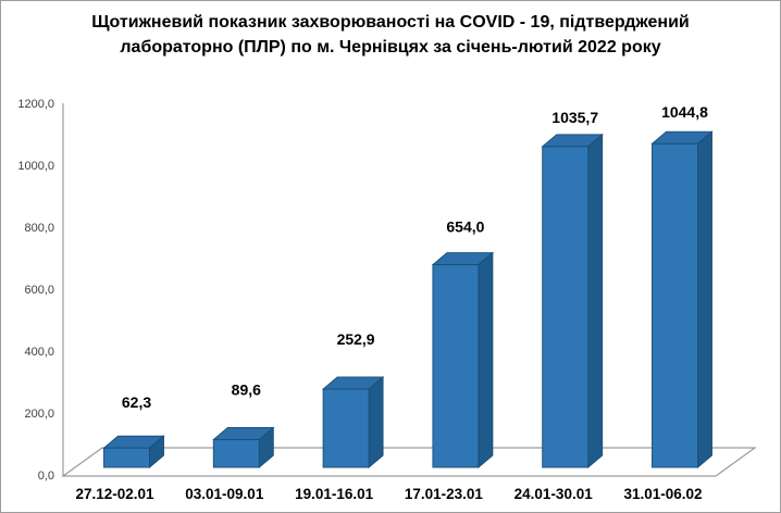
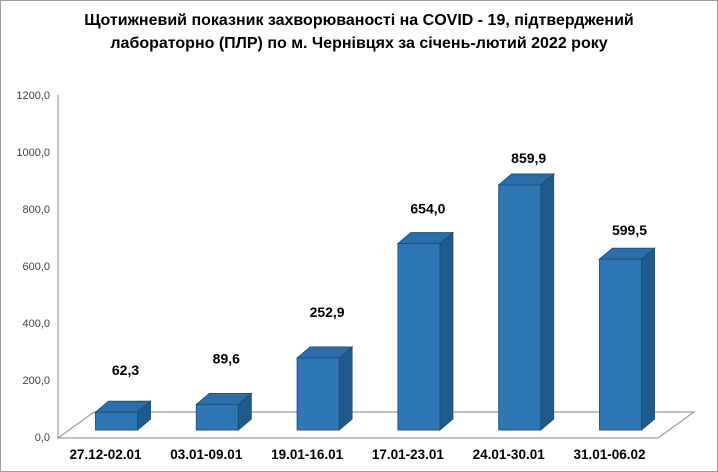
24.01-30.01: 1035,7 -> 859,9
31.01-06.02: 1044,8 -> 599,5
